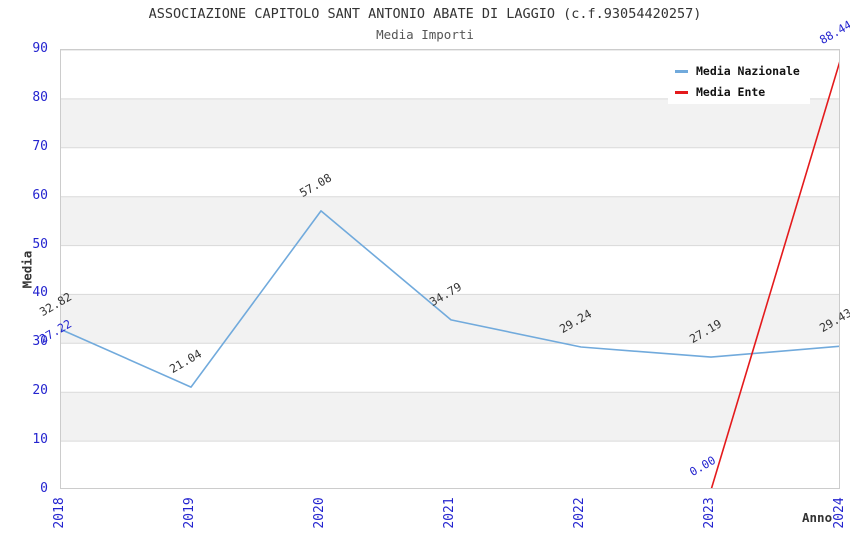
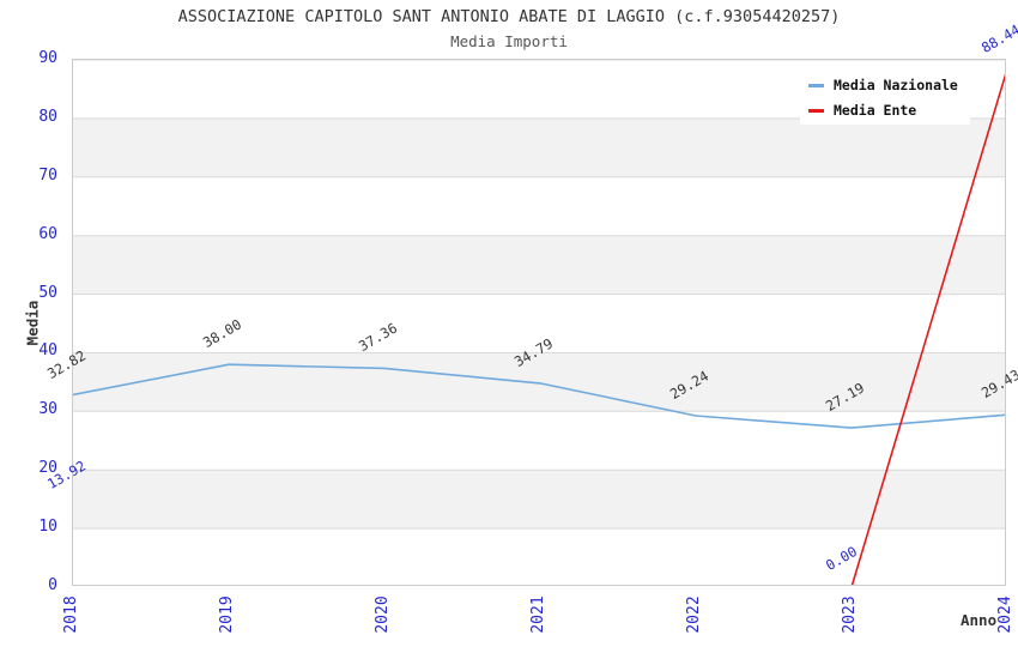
Media Ente/2018: 27.22 -> 13.92
Media Nazionale/2019: 21.04 -> 38.00
Media Nazionale/2020: 57.08 -> 37.36
